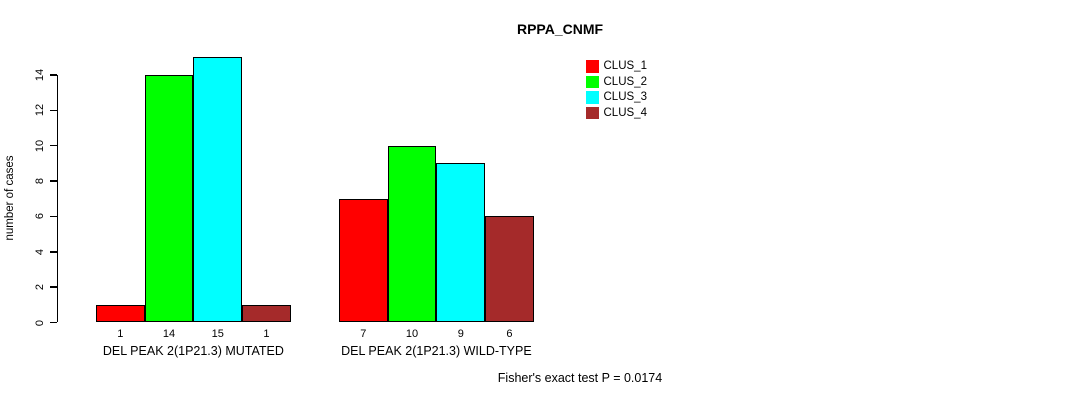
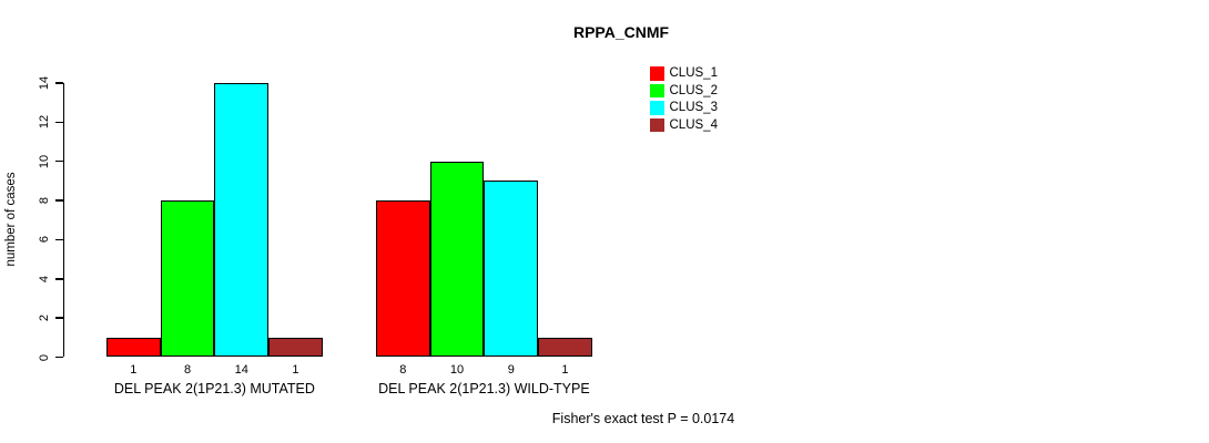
CLUS_2/DEL PEAK 2(1P21.3) MUTATED: 14 -> 8
CLUS_3/DEL PEAK 2(1P21.3) MUTATED: 15 -> 14
CLUS_1/DEL PEAK 2(1P21.3) WILD-TYPE: 7 -> 8
CLUS_4/DEL PEAK 2(1P21.3) WILD-TYPE: 6 -> 1
